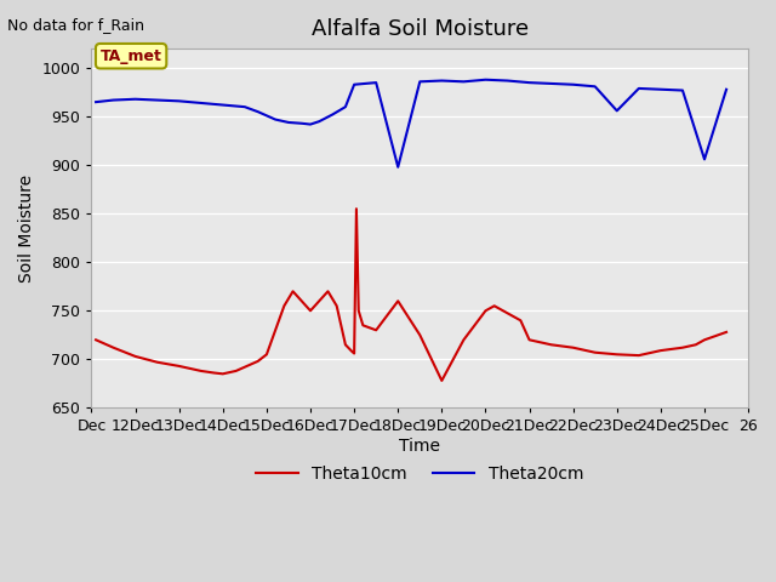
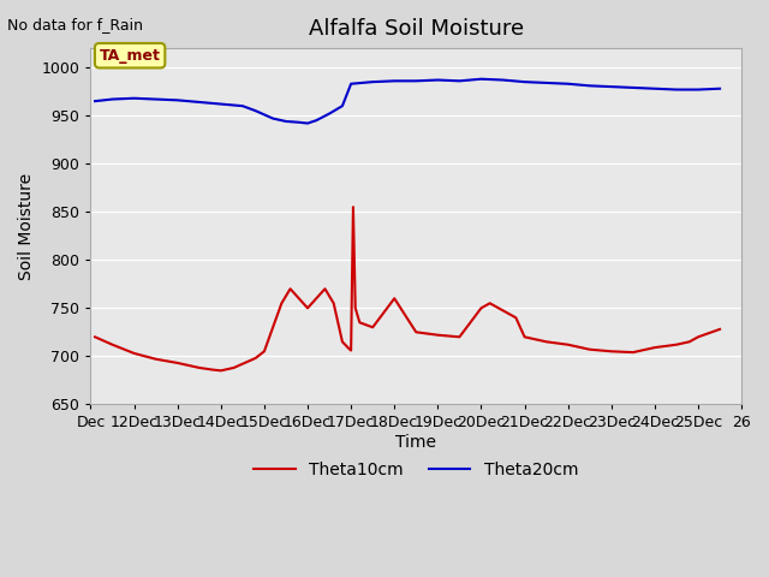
Theta20cm/18Dec: 898 -> 986
Theta10cm/19Dec: 678 -> 722
Theta20cm/23Dec: 956 -> 980
Theta20cm/25Dec: 906 -> 977
